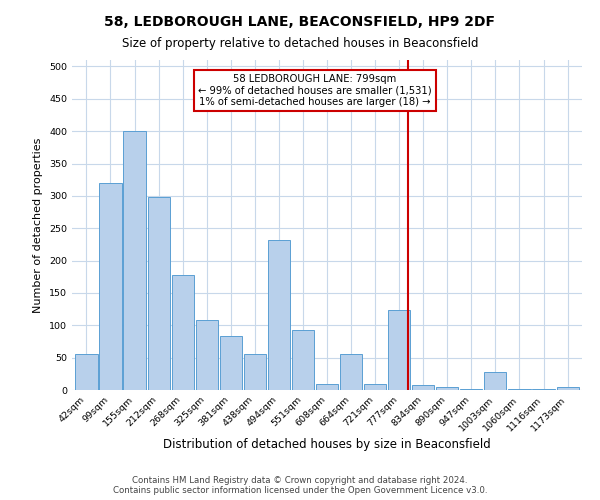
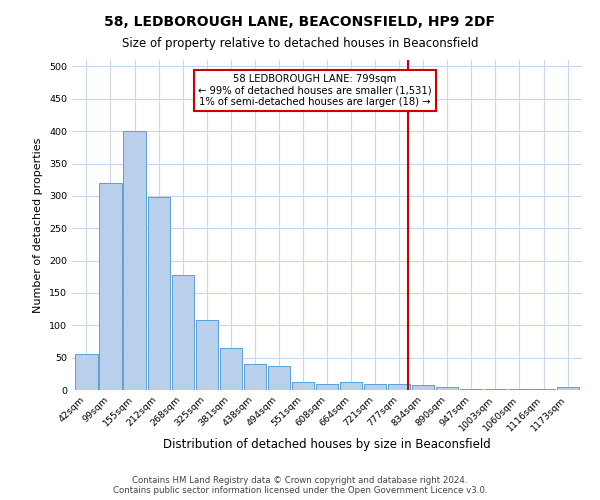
381sqm: 84 -> 65
438sqm: 56 -> 40
494sqm: 232 -> 37
551sqm: 92 -> 12
664sqm: 56 -> 12
777sqm: 124 -> 9
1003sqm: 28 -> 2
